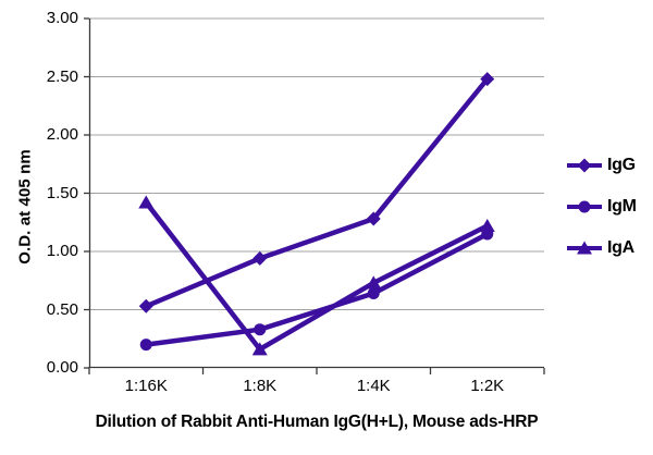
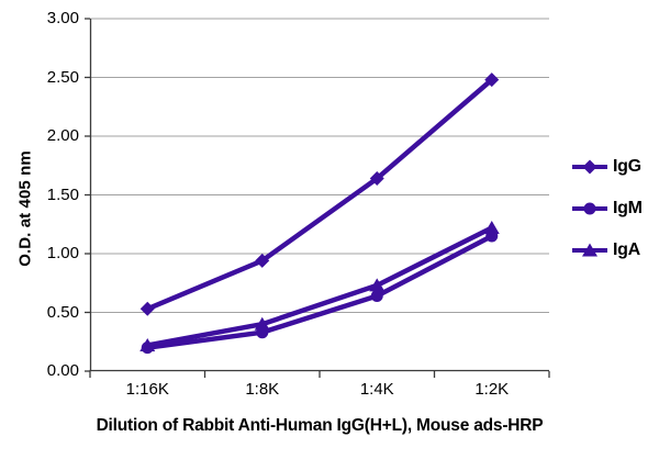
IgA/1:16K: 1.42 -> 0.22
IgA/1:8K: 0.16 -> 0.40
IgG/1:4K: 1.28 -> 1.64
